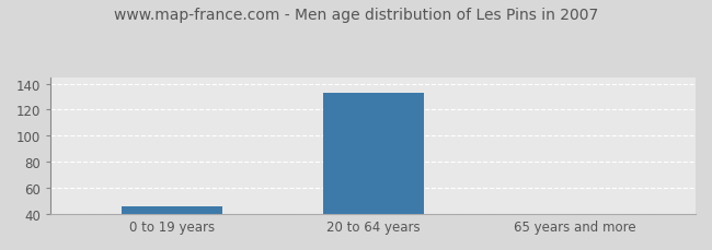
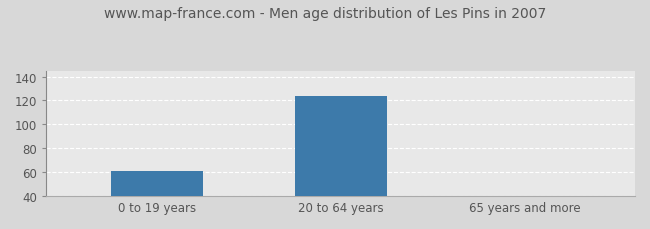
0 to 19 years: 46 -> 61
20 to 64 years: 133 -> 124
